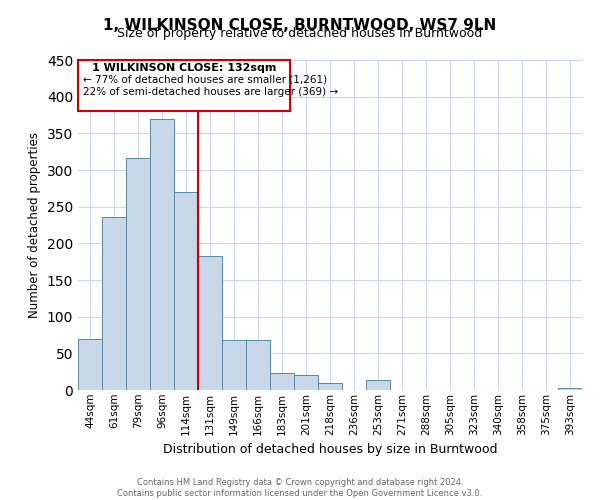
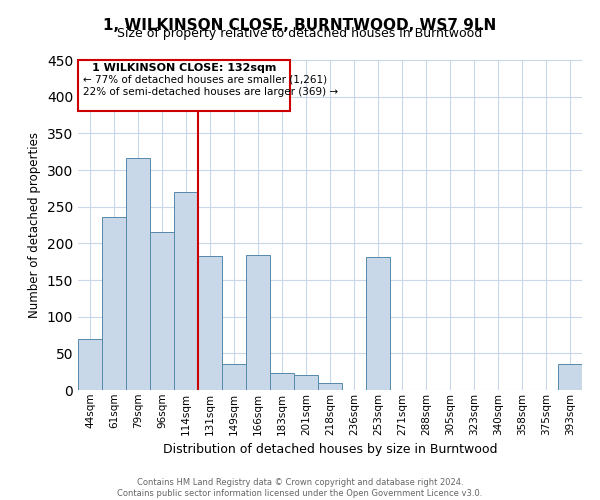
96sqm: 370 -> 216
149sqm: 68 -> 36
166sqm: 68 -> 184
253sqm: 13 -> 182
393sqm: 3 -> 36
